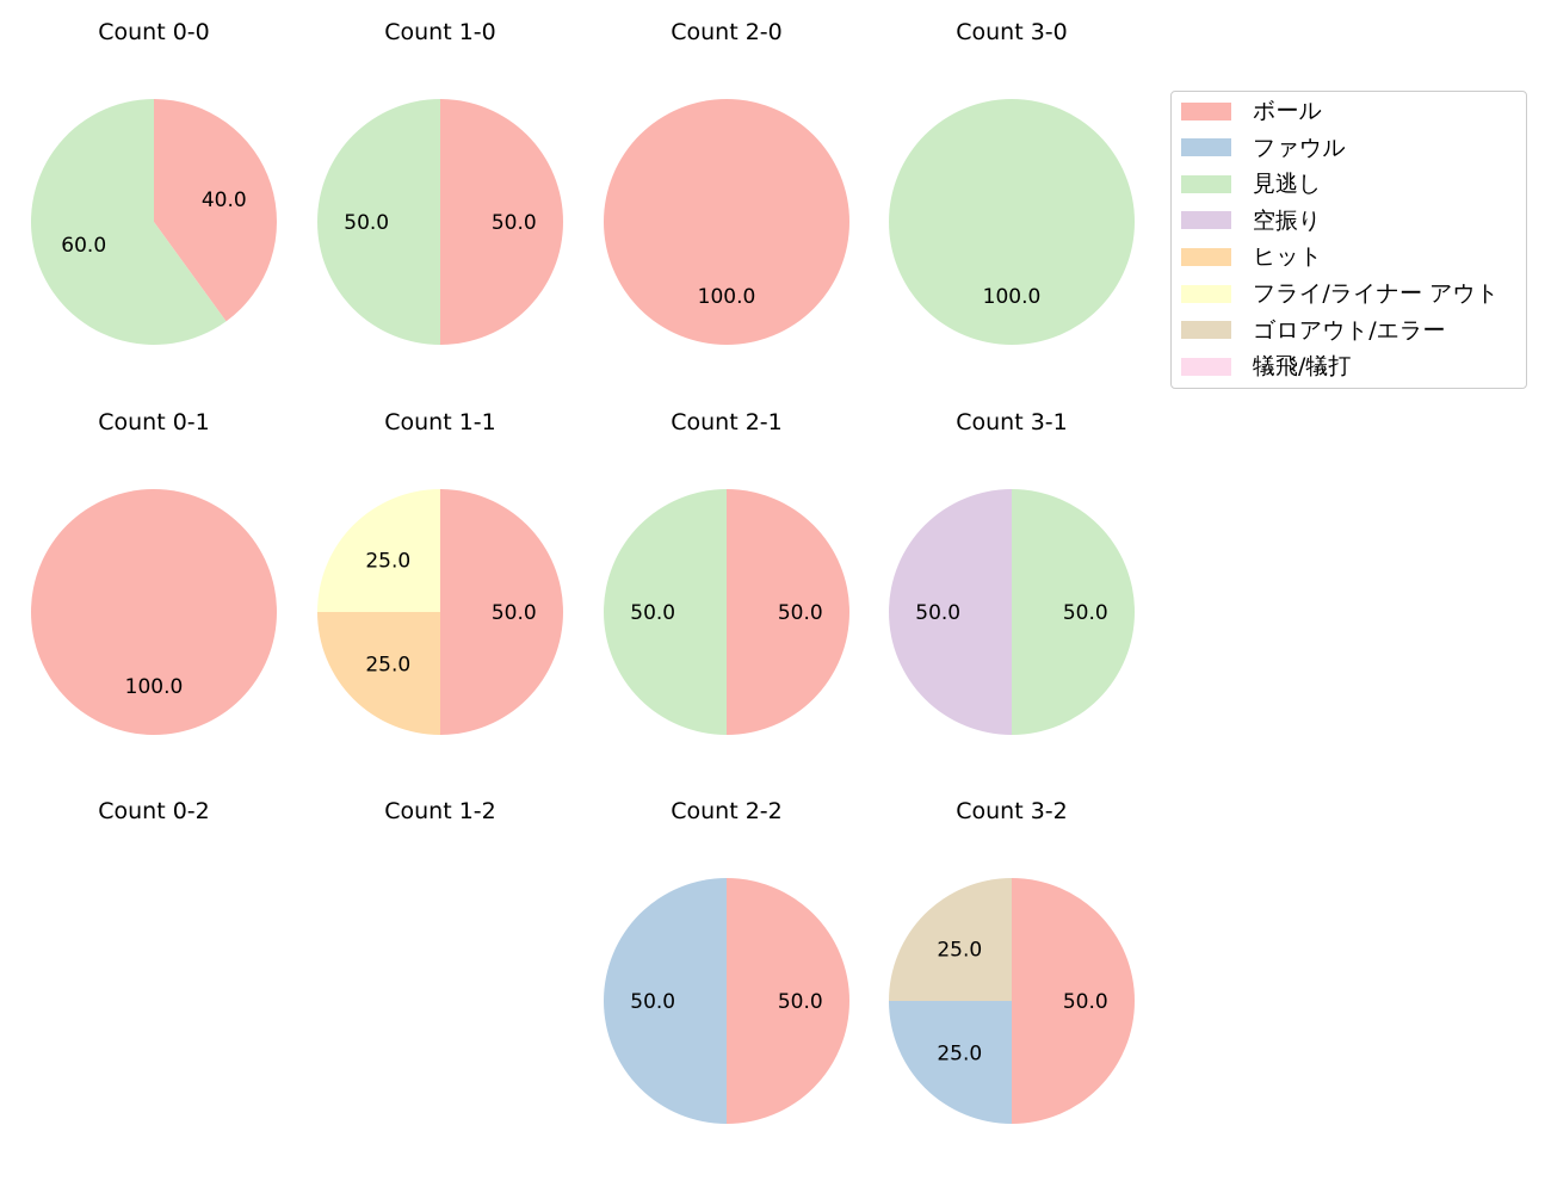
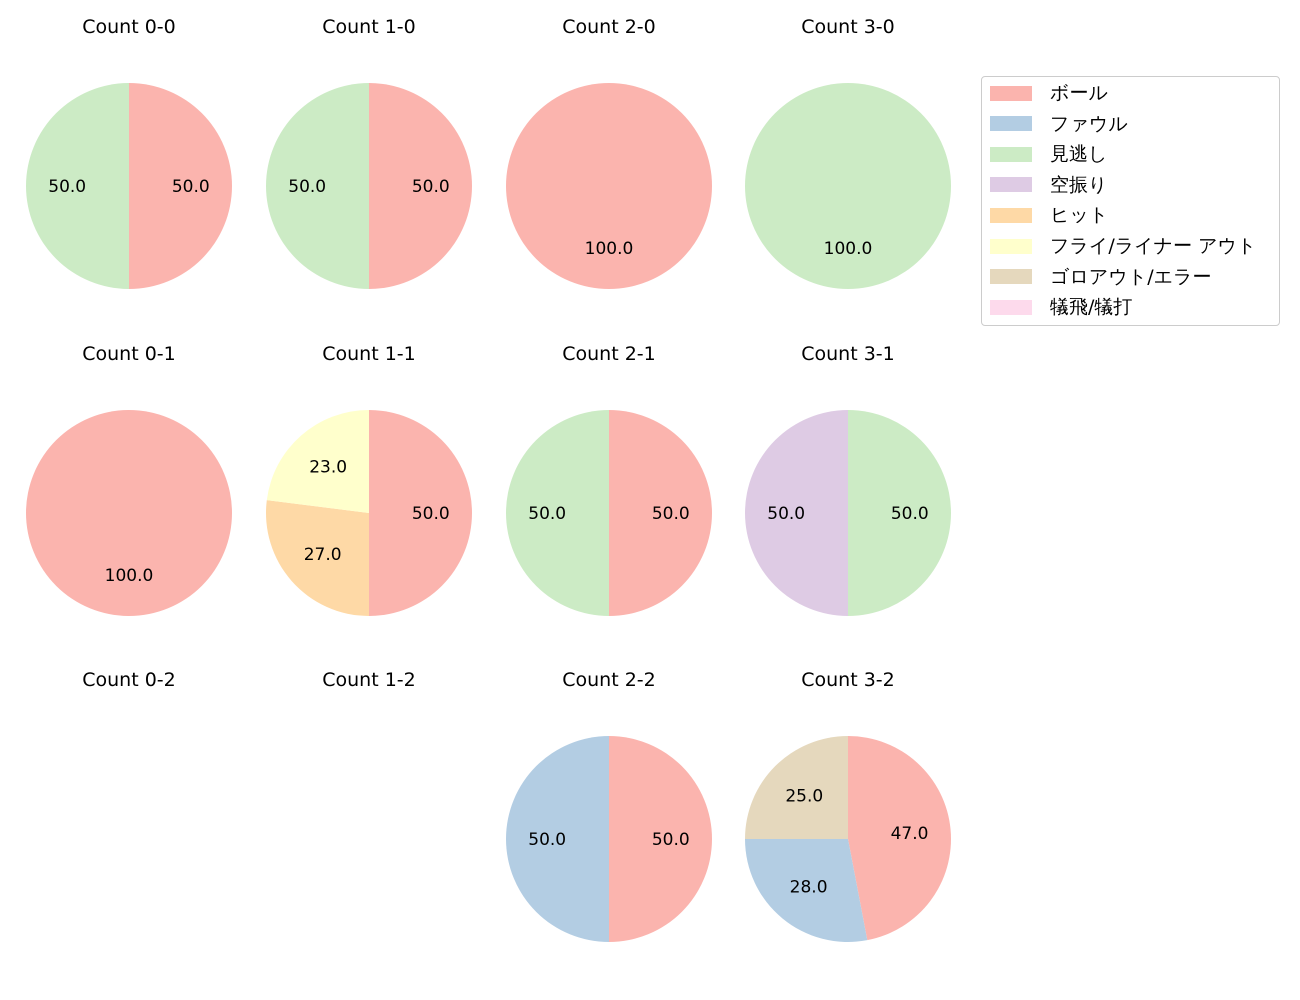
Count 0-0/ボール: 40.0 -> 50.0
Count 0-0/見逃し: 60.0 -> 50.0
Count 1-1/ヒット: 25.0 -> 27.0
Count 1-1/フライ/ライナー アウト: 25.0 -> 23.0
Count 3-2/ボール: 50.0 -> 47.0
Count 3-2/ファウル: 25.0 -> 28.0
